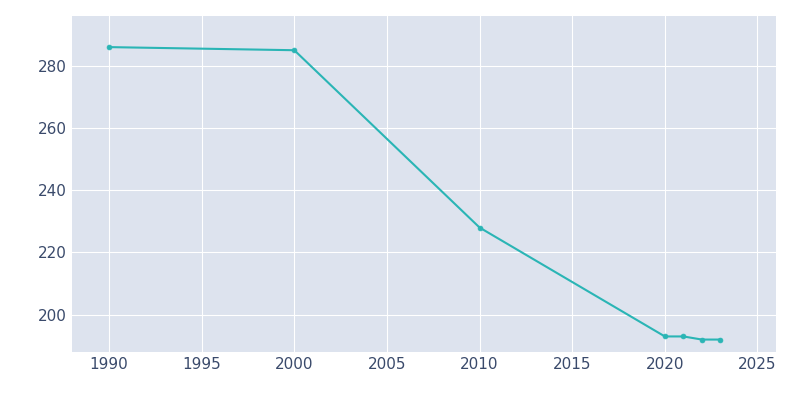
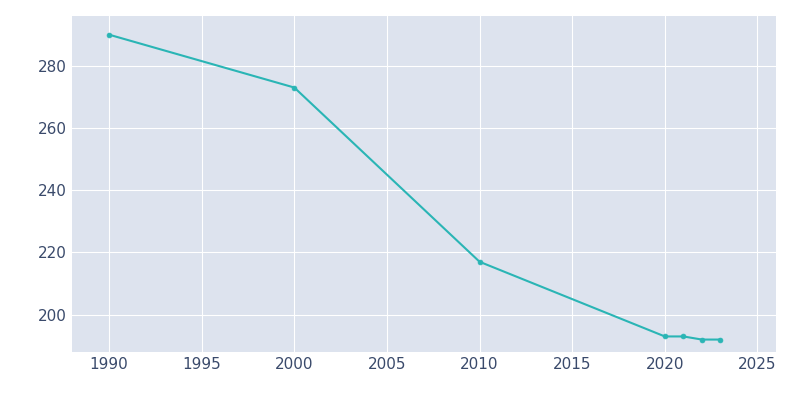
1990: 286 -> 290
2000: 285 -> 273
2010: 228 -> 217
